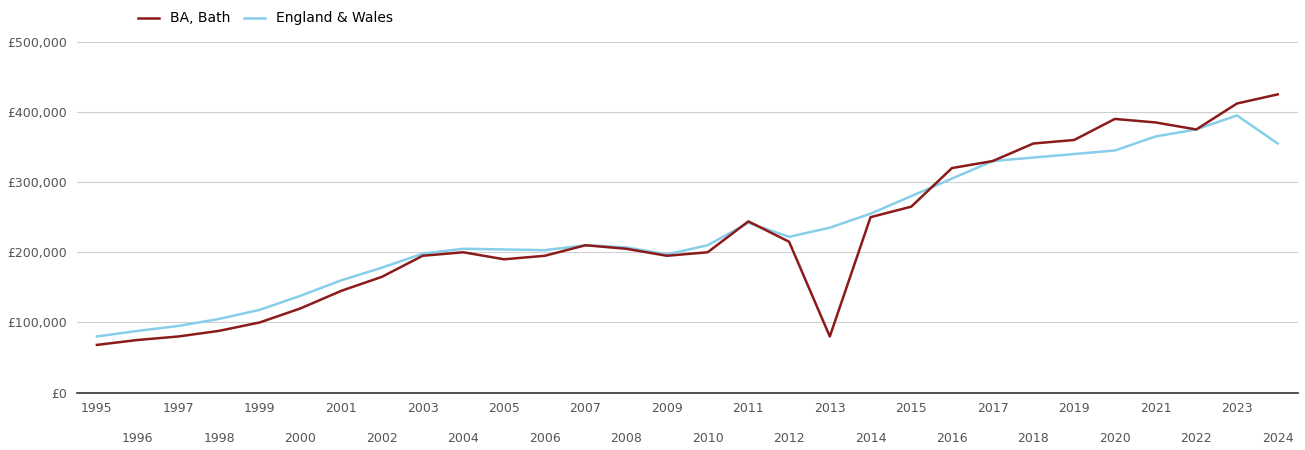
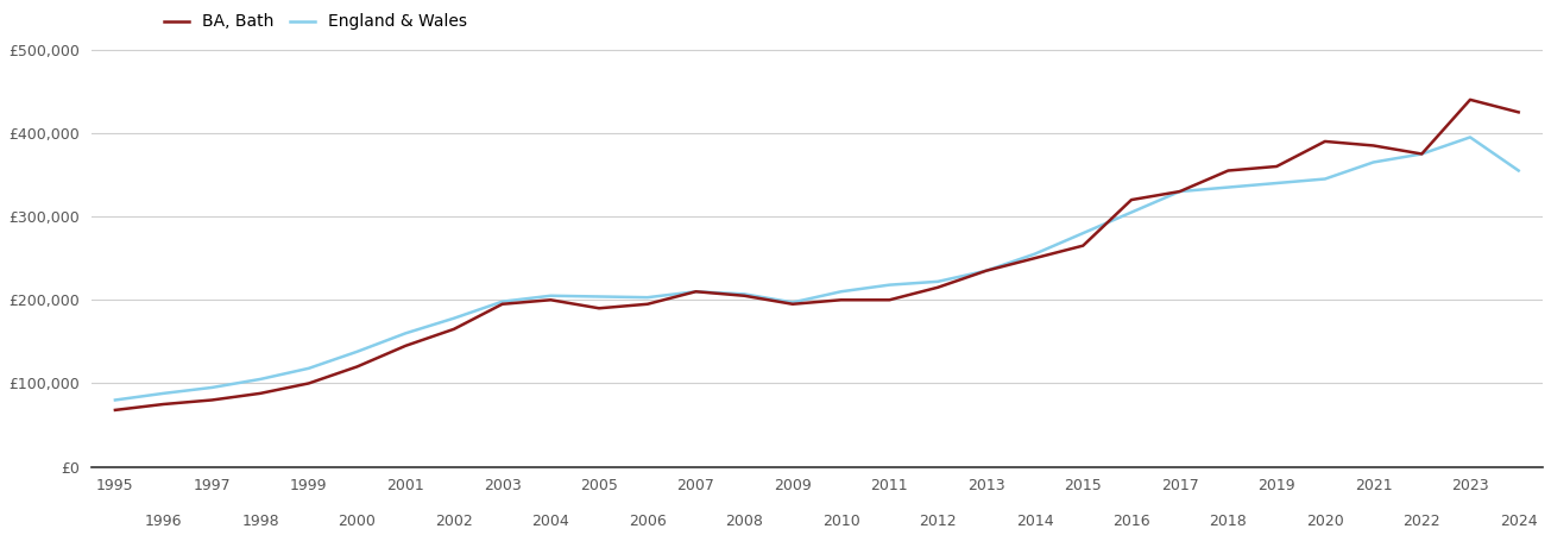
BA, Bath/2011: £244,000 -> £200,000
England & Wales/2011: £242,000 -> £218,000
BA, Bath/2013: £80,000 -> £235,000
BA, Bath/2023: £412,000 -> £440,000
